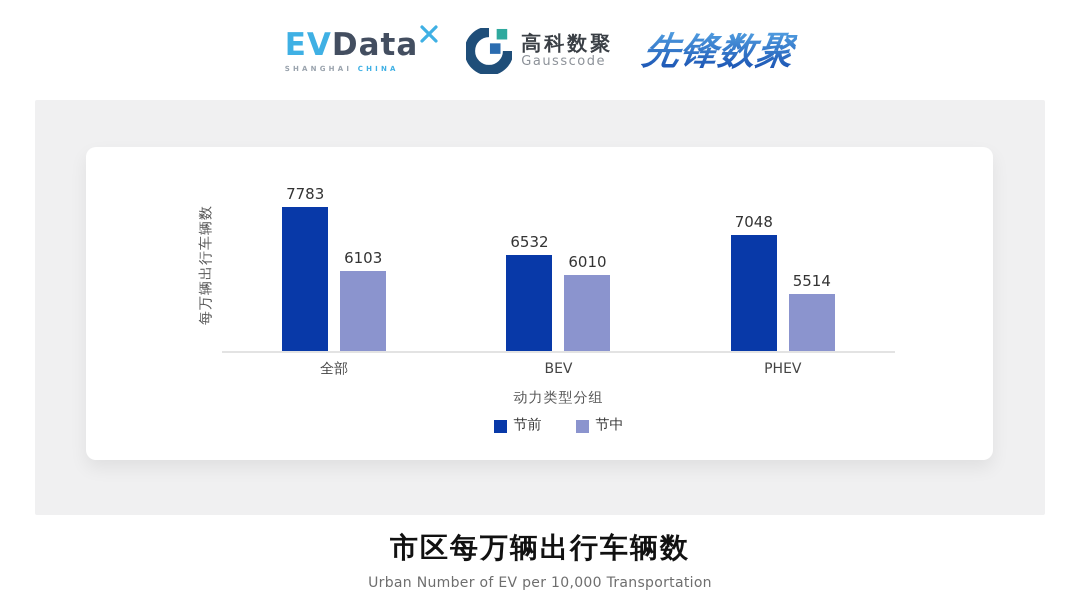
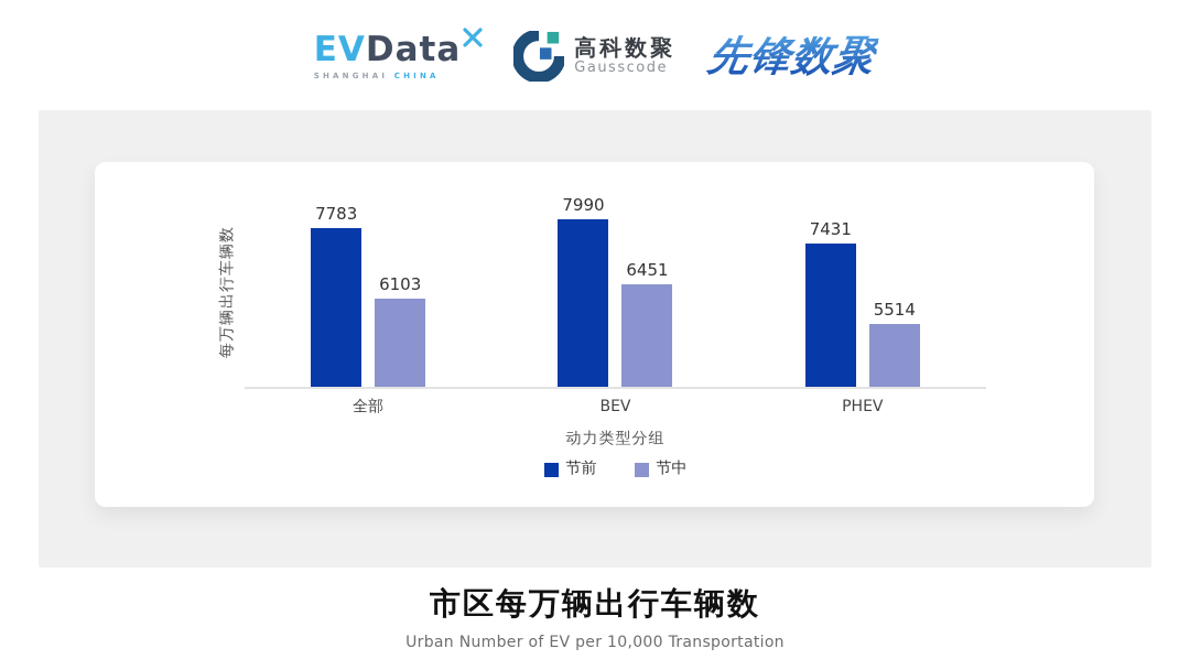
节前/BEV: 6532 -> 7990
节中/BEV: 6010 -> 6451
节前/PHEV: 7048 -> 7431
